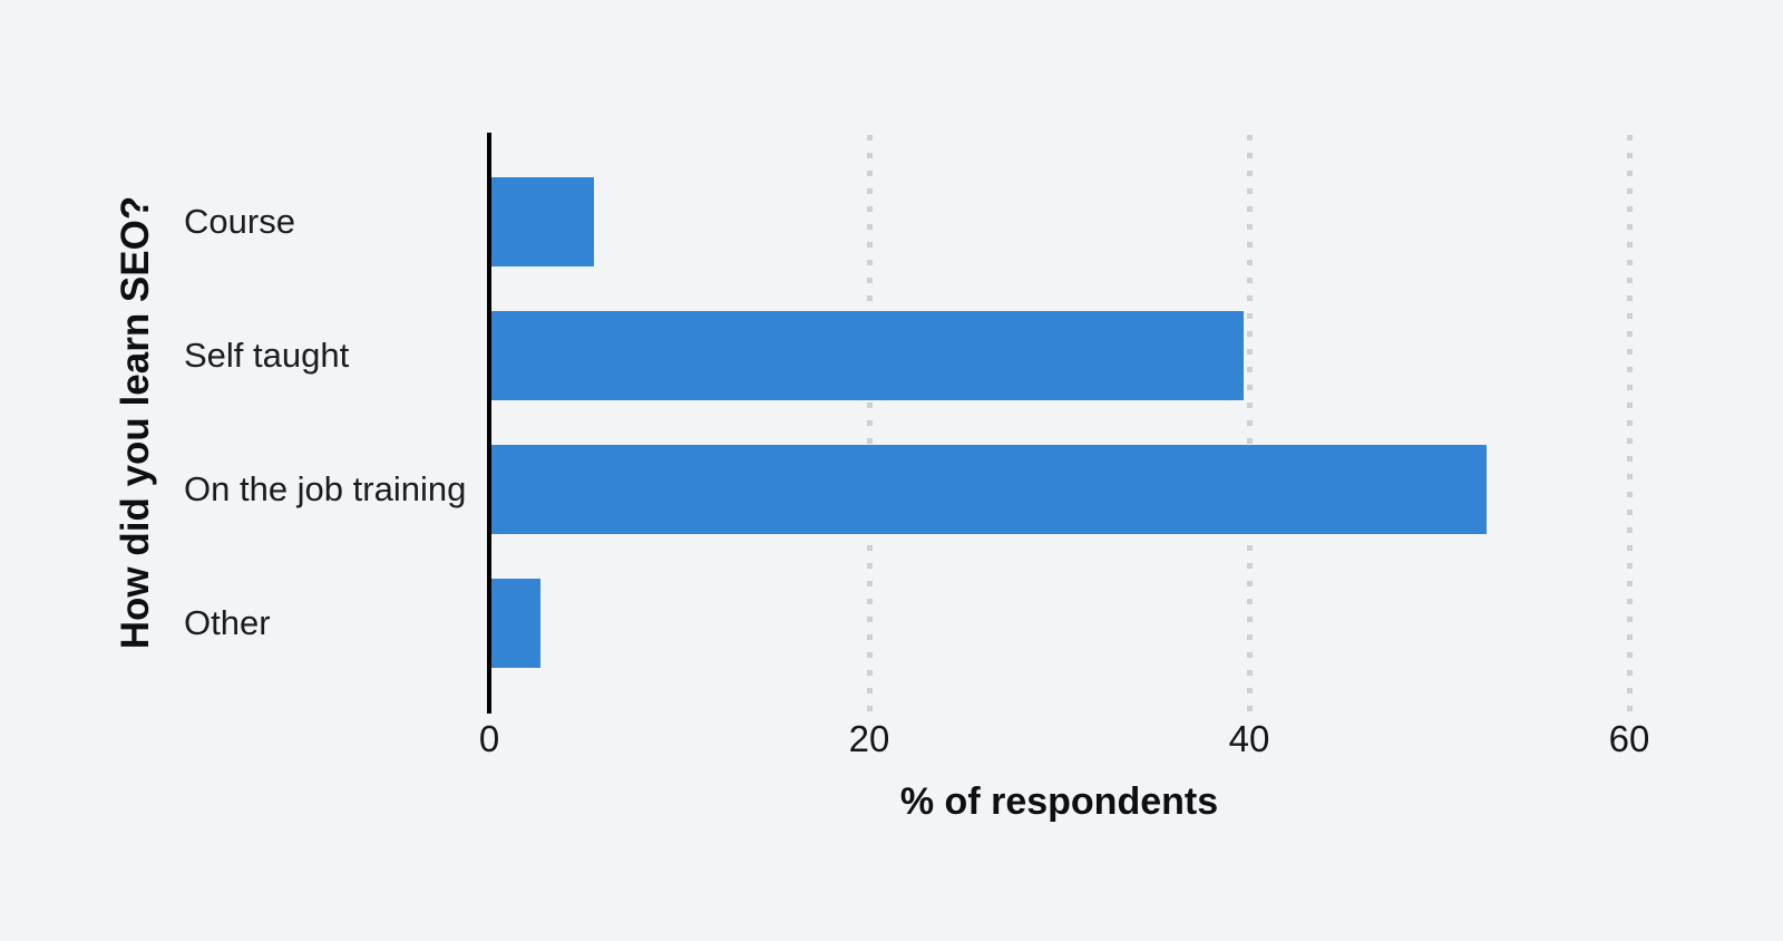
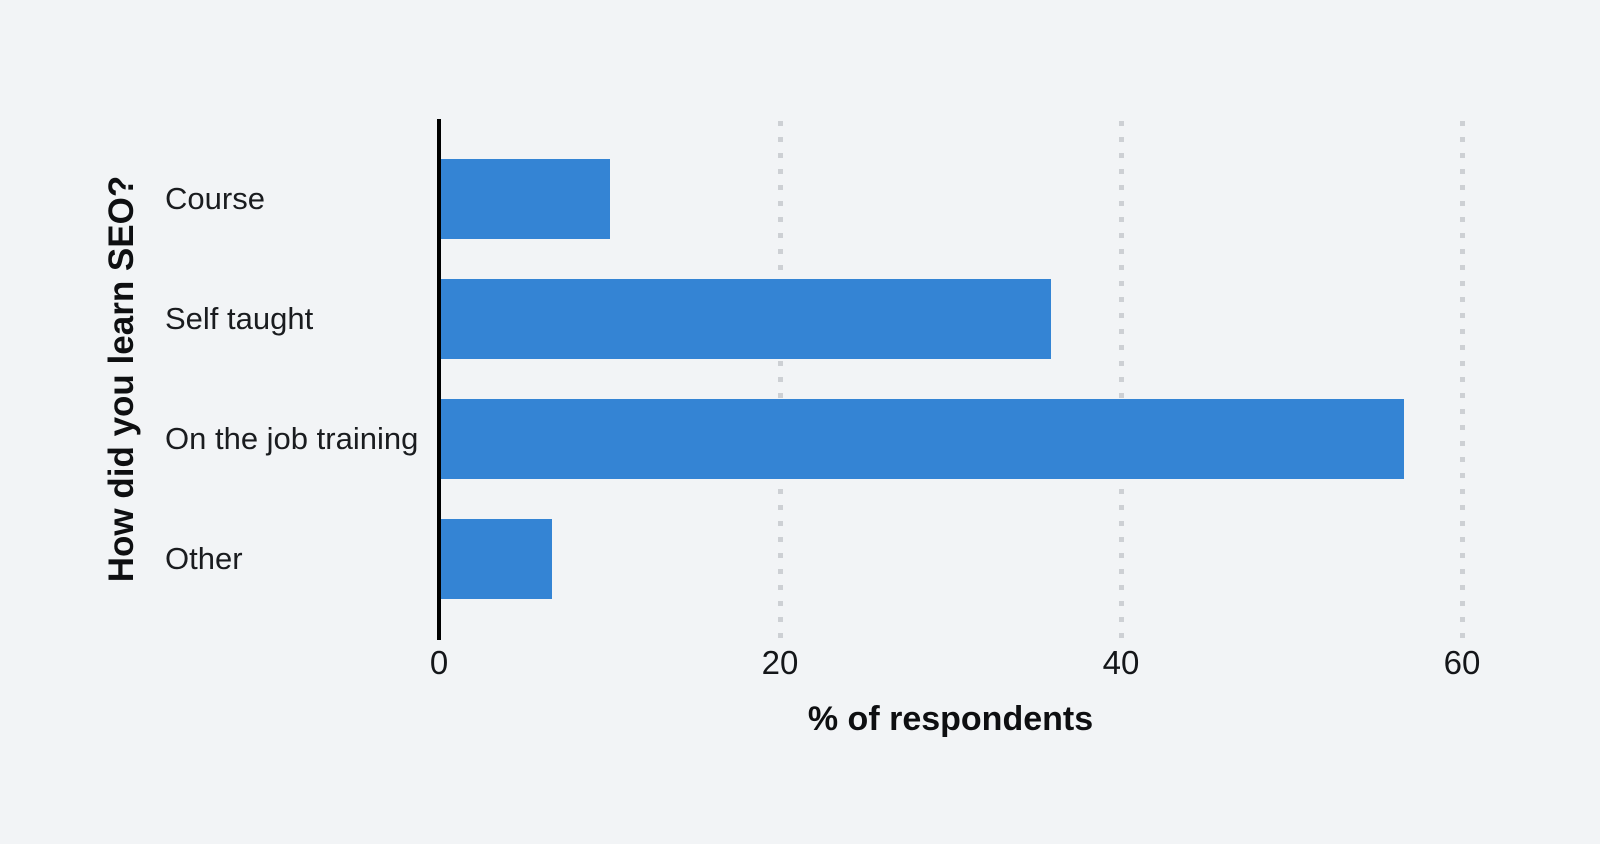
Course: 5.4 -> 9.9
Self taught: 39.6 -> 35.8
On the job training: 52.4 -> 56.5
Other: 2.6 -> 6.5
